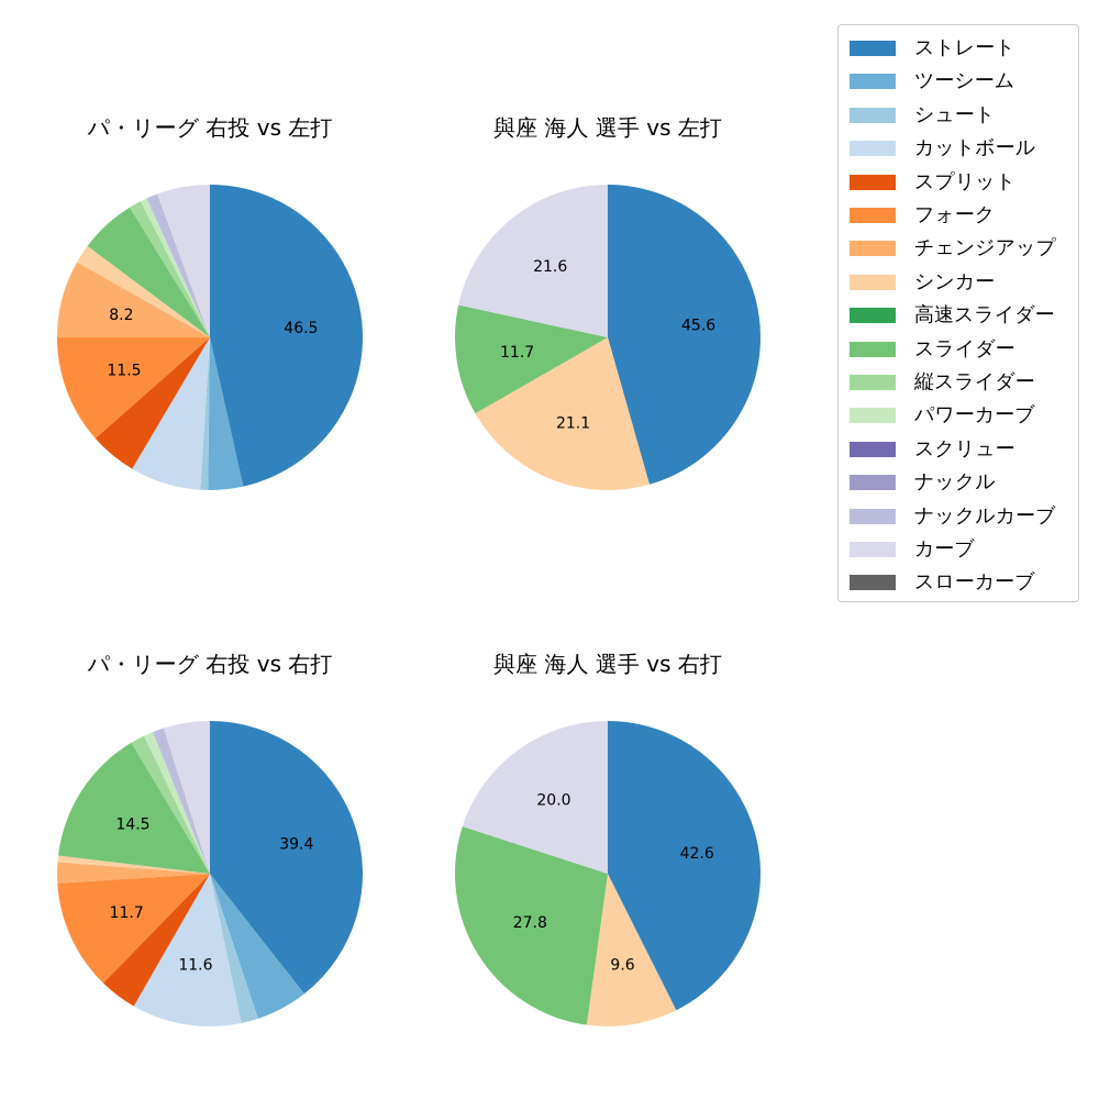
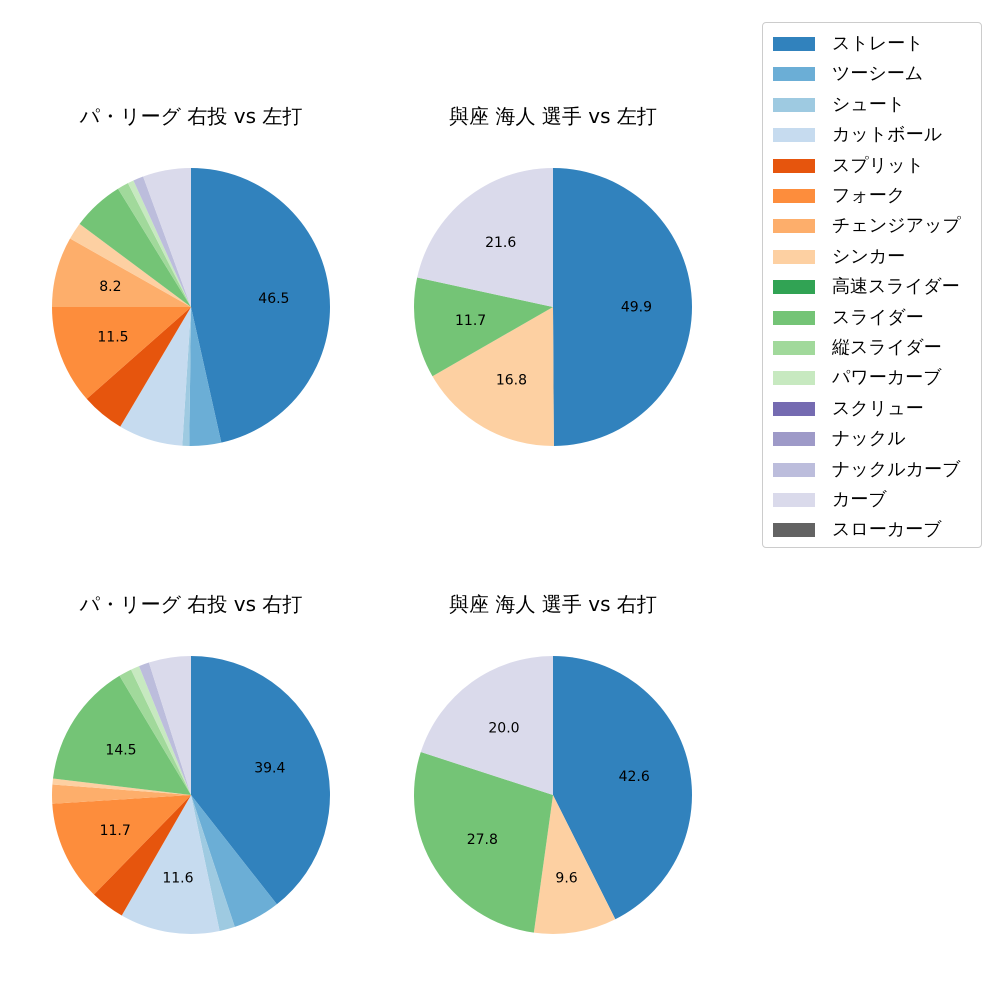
與座 海人 選手 vs 左打/ストレート: 45.6 -> 49.9
與座 海人 選手 vs 左打/シンカー: 21.1 -> 16.8
